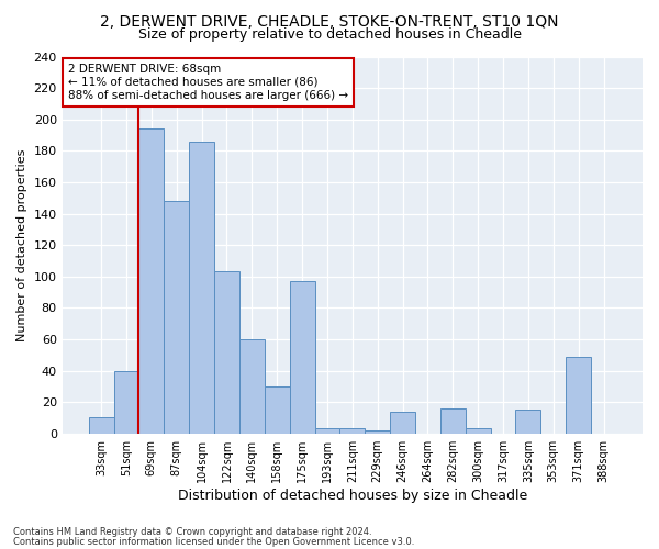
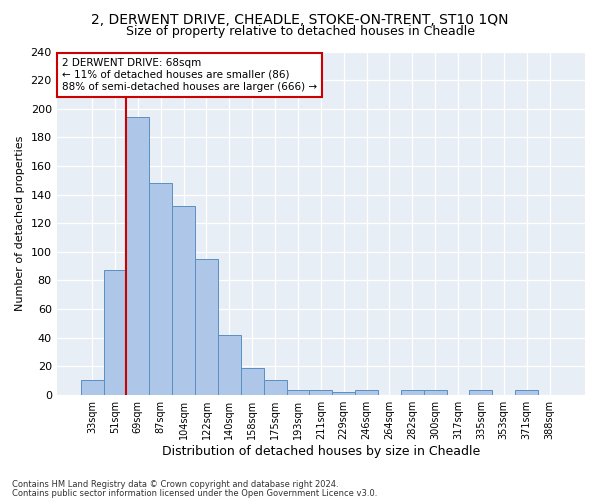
51sqm: 40 -> 87
104sqm: 186 -> 132
122sqm: 103 -> 95
140sqm: 60 -> 42
158sqm: 30 -> 19
175sqm: 97 -> 10
246sqm: 14 -> 3
282sqm: 16 -> 3
335sqm: 15 -> 3
371sqm: 49 -> 3
